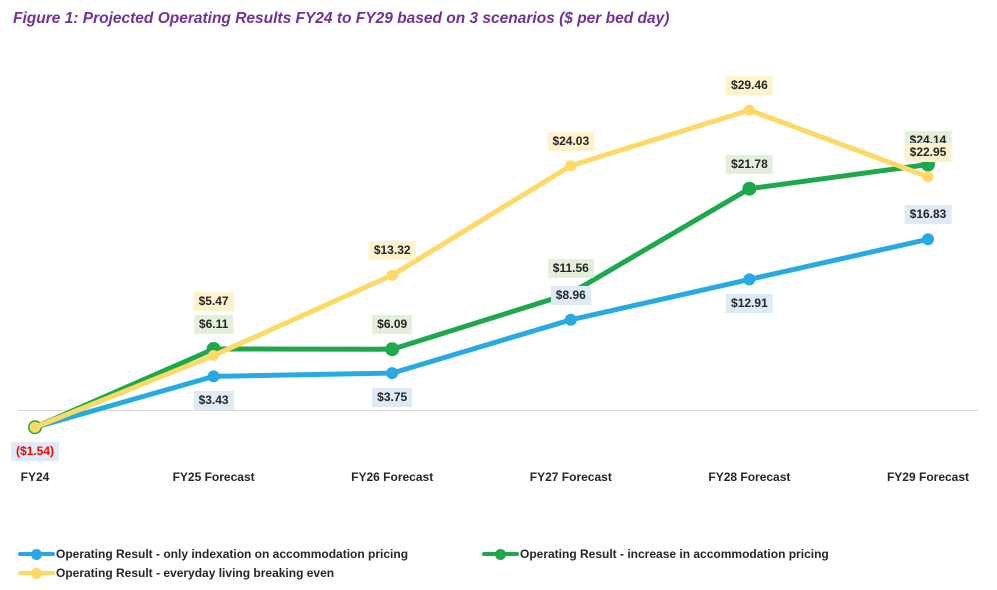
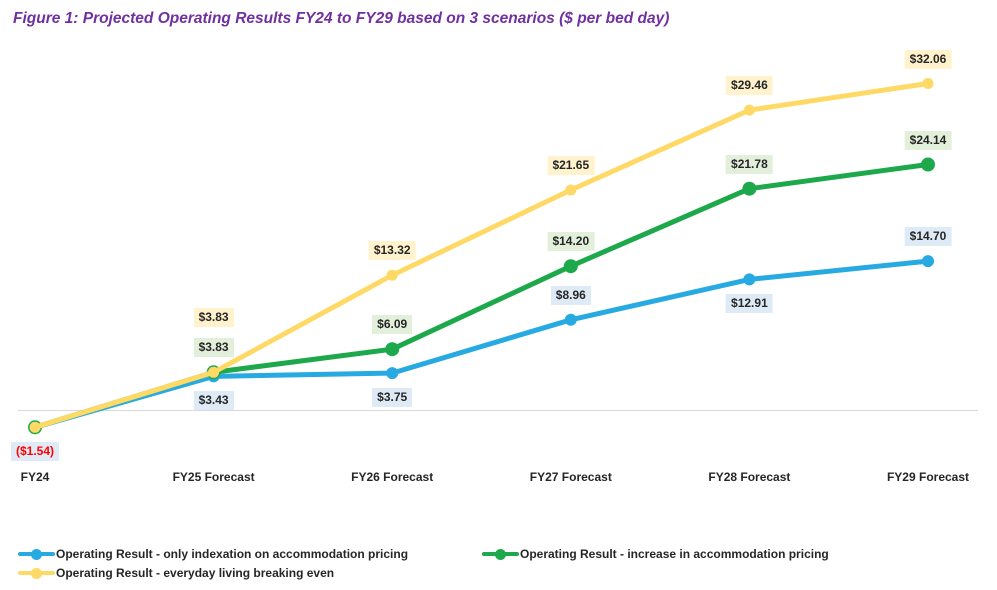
Operating Result - increase in accommodation pricing/FY25 Forecast: $6.11 -> $3.83
Operating Result - everyday living breaking even/FY25 Forecast: $5.47 -> $3.83
Operating Result - increase in accommodation pricing/FY27 Forecast: $11.56 -> $14.20
Operating Result - everyday living breaking even/FY27 Forecast: $24.03 -> $21.65
Operating Result - only indexation on accommodation pricing/FY29 Forecast: $16.83 -> $14.70
Operating Result - everyday living breaking even/FY29 Forecast: $22.95 -> $32.06
